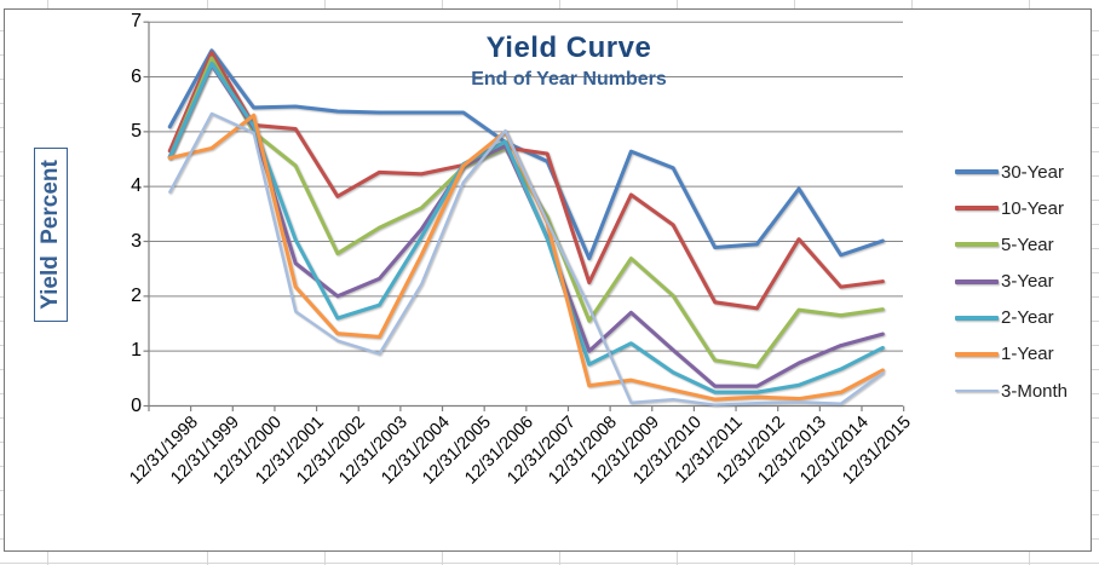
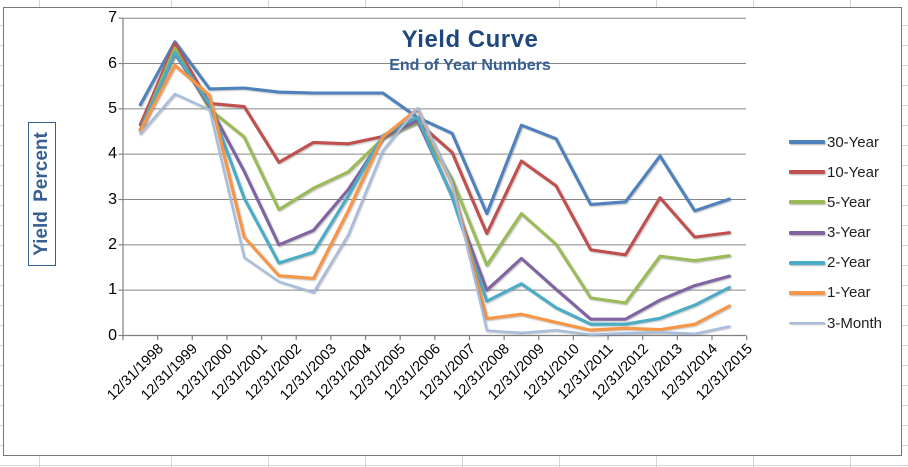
3-Month/12/31/1998: 3.9 -> 4.5
1-Year/12/31/1999: 4.7 -> 6.0
3-Year/12/31/2001: 2.6 -> 3.6
10-Year/12/31/2007: 4.6 -> 4.0
3-Month/12/31/2008: 1.8 -> 0.1
3-Month/12/31/2015: 0.6 -> 0.2
